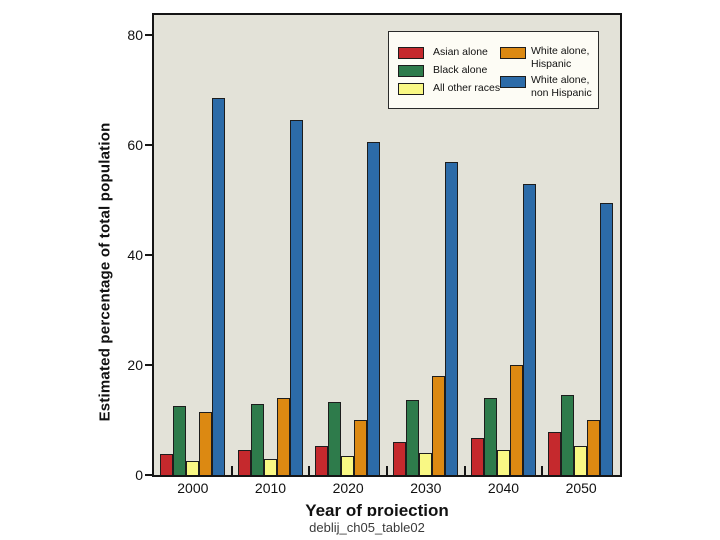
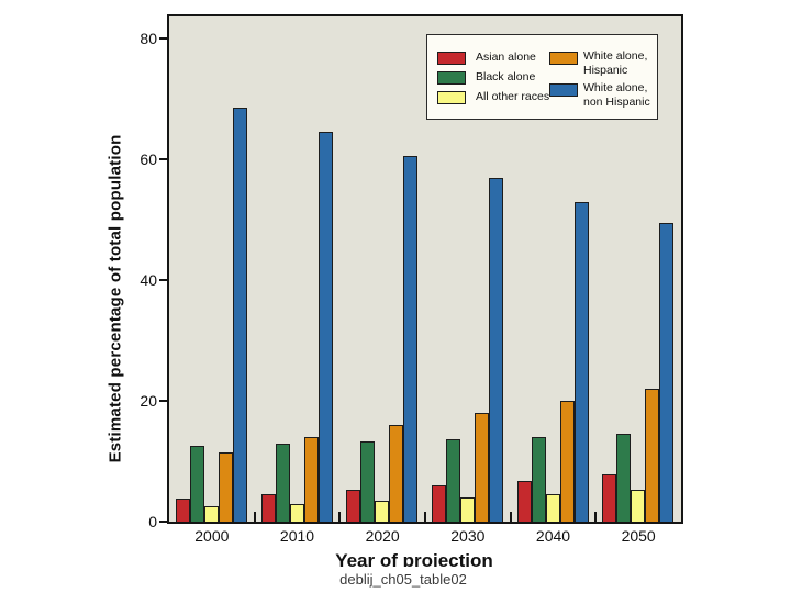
White alone, Hispanic/2020: 10 -> 16
White alone, Hispanic/2050: 10 -> 22
